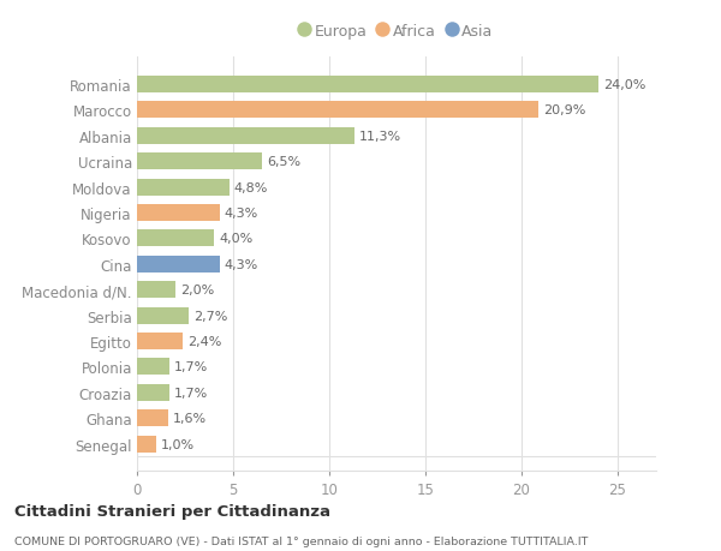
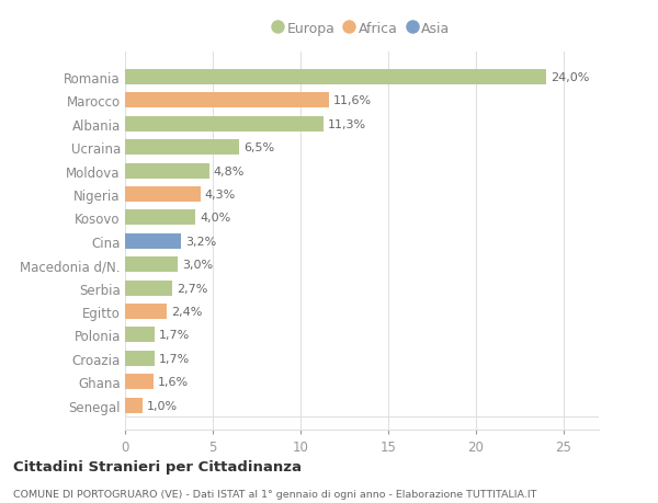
Marocco: 20,9% -> 11,6%
Cina: 4,3% -> 3,2%
Macedonia d/N.: 2,0% -> 3,0%
